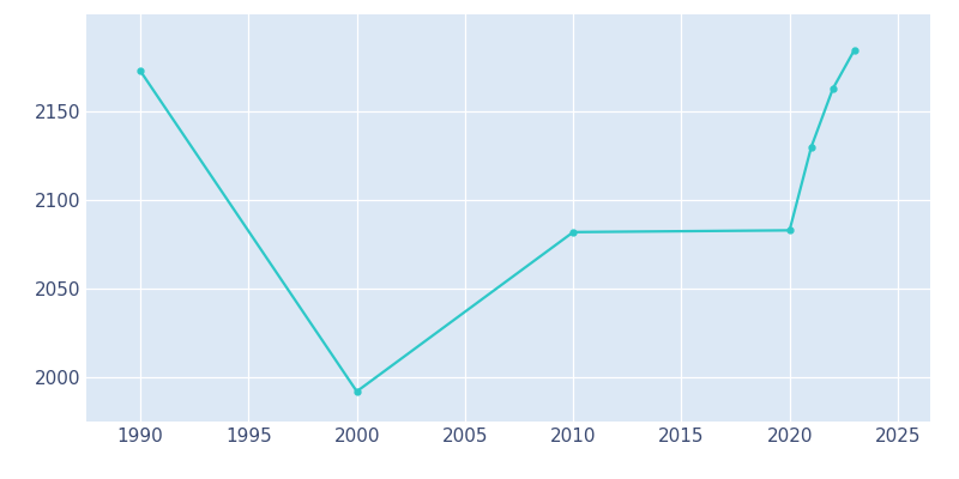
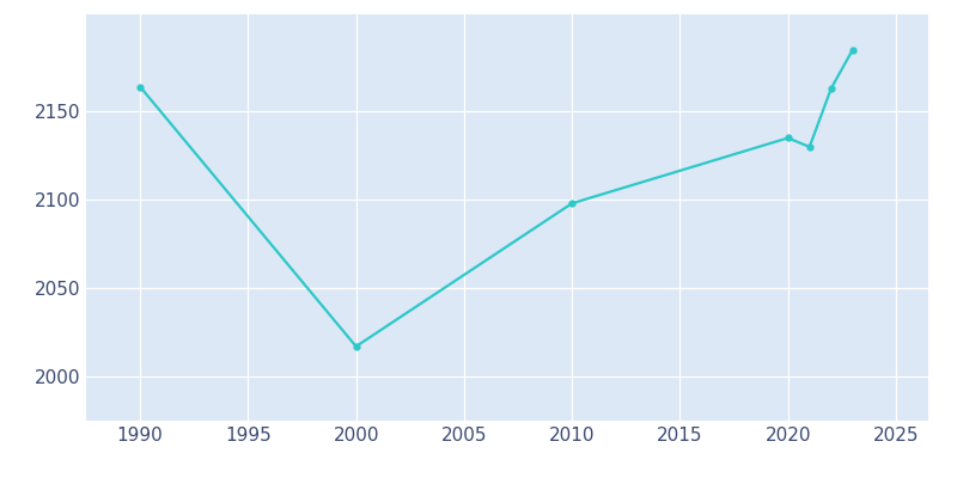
1990: 2173 -> 2164
2000: 1992 -> 2017
2010: 2082 -> 2098
2020: 2083 -> 2135
